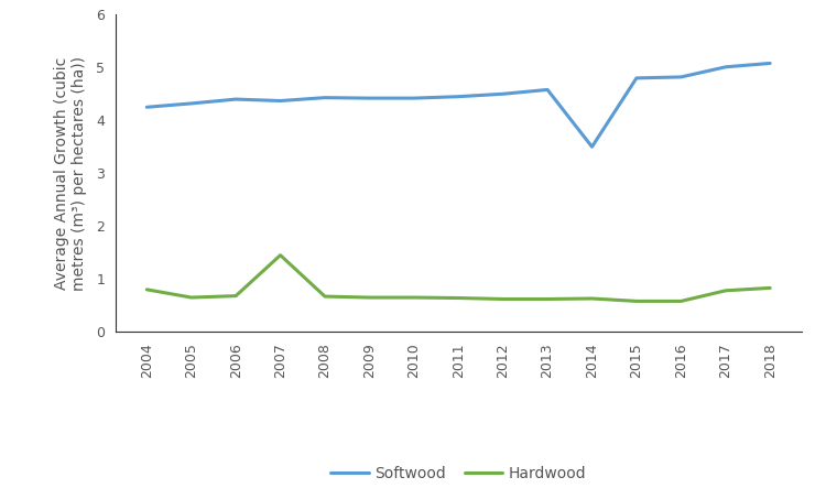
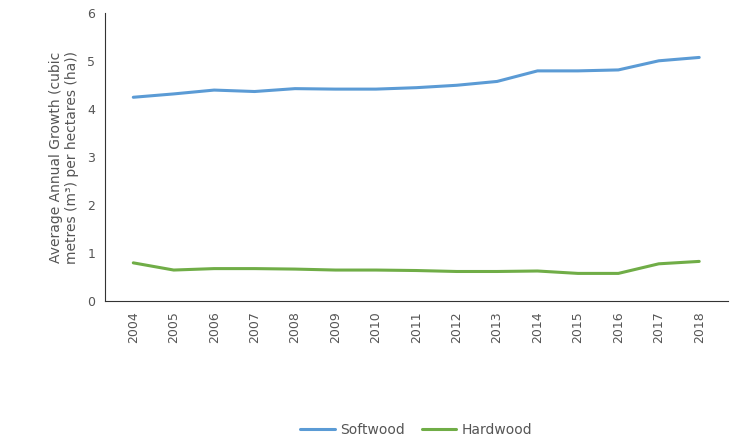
Hardwood/2007: 1.45 -> 0.68
Softwood/2014: 3.50 -> 4.80
